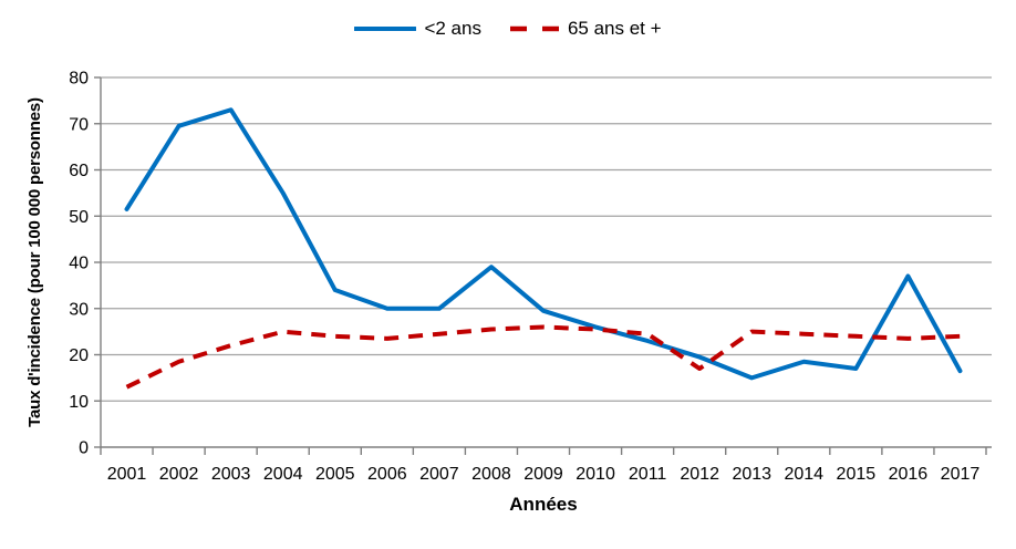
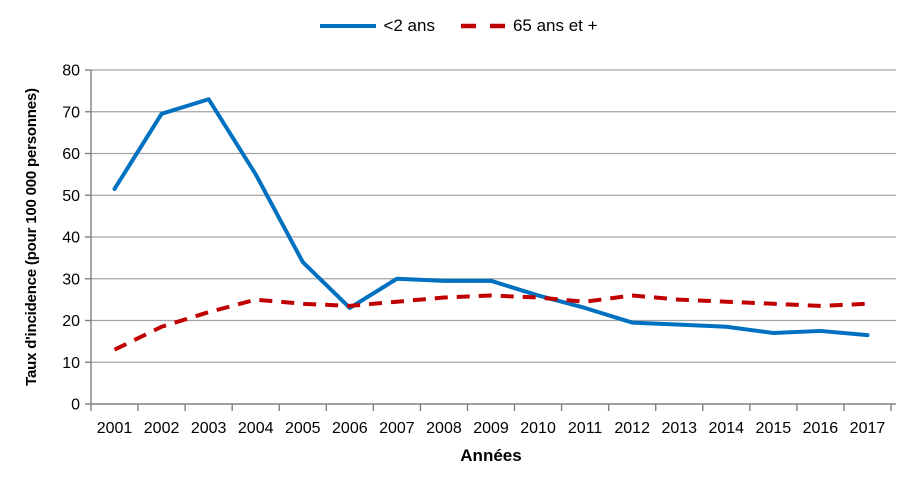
<2 ans/2006: 30 -> 23
<2 ans/2008: 39 -> 30
65 ans et +/2012: 17 -> 26
<2 ans/2013: 15 -> 19
<2 ans/2016: 37 -> 18
